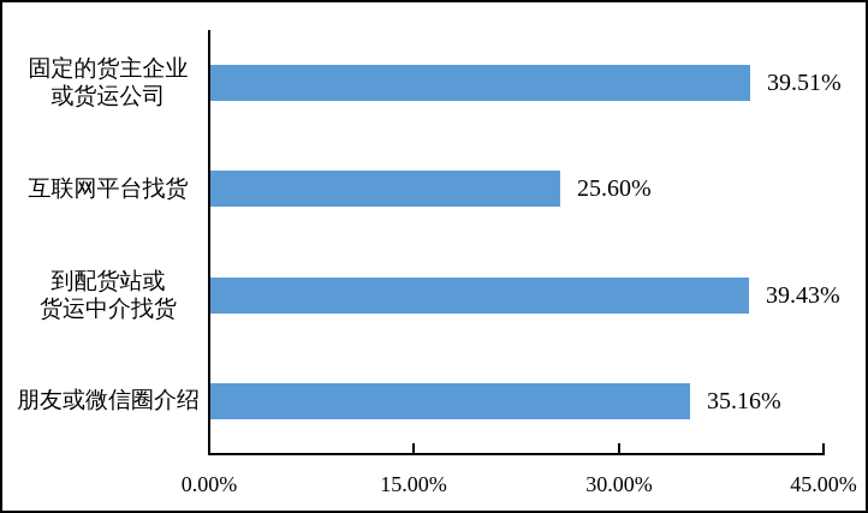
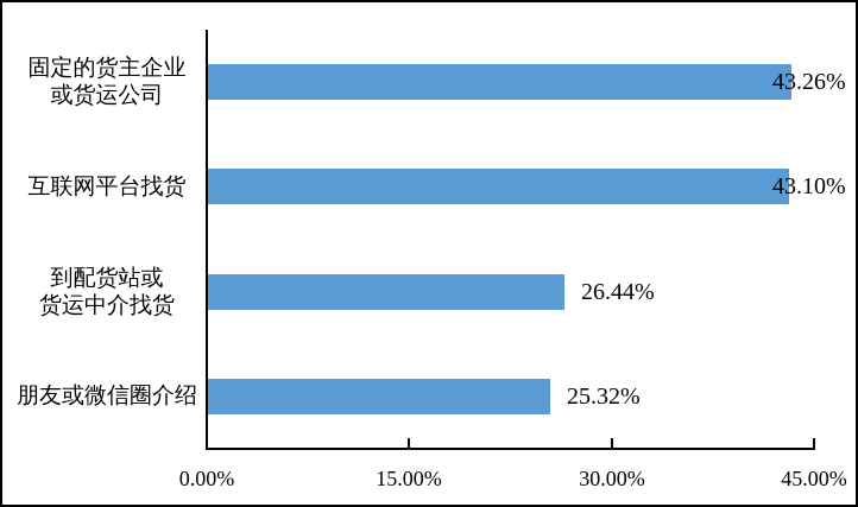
固定的货主企业 或货运公司: 39.51% -> 43.26%
互联网平台找货: 25.60% -> 43.10%
到配货站或 货运中介找货: 39.43% -> 26.44%
朋友或微信圈介绍: 35.16% -> 25.32%
